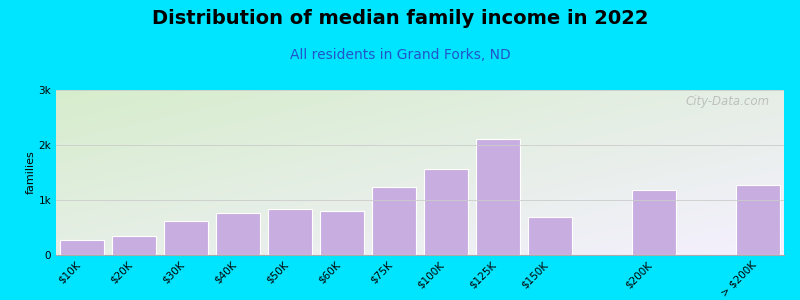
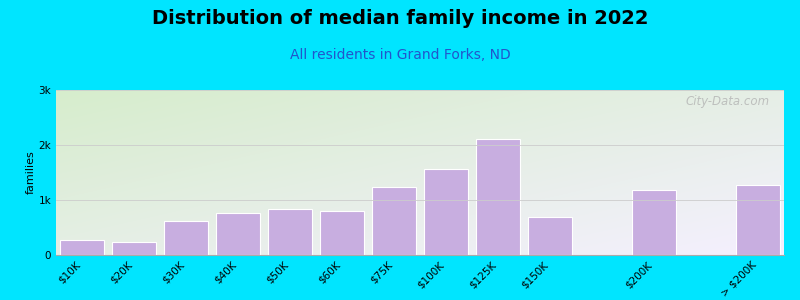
$20K: 0.34k -> 0.24k
